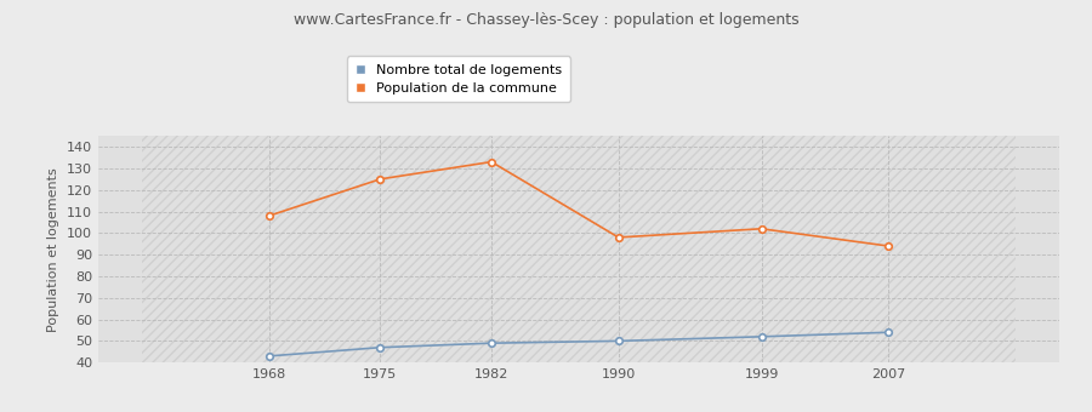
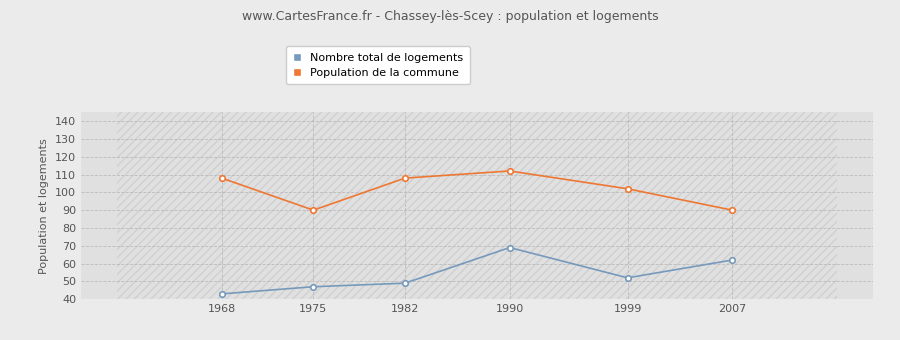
Population de la commune/1975: 125 -> 90
Population de la commune/1982: 133 -> 108
Nombre total de logements/1990: 50 -> 69
Population de la commune/1990: 98 -> 112
Nombre total de logements/2007: 54 -> 62
Population de la commune/2007: 94 -> 90
